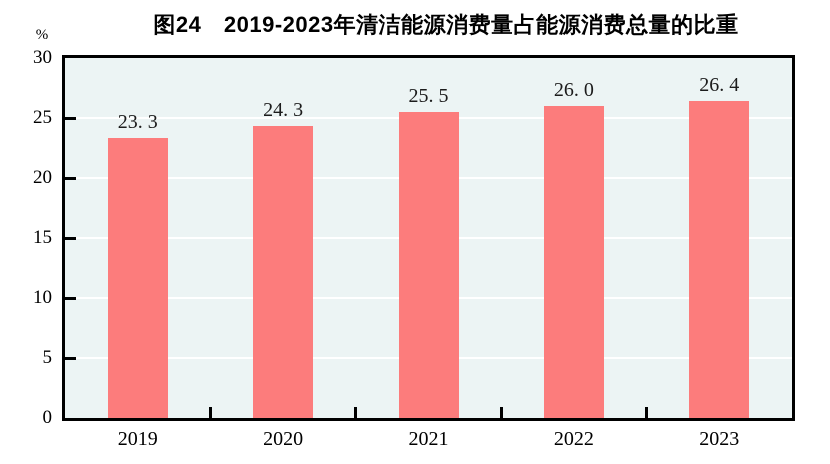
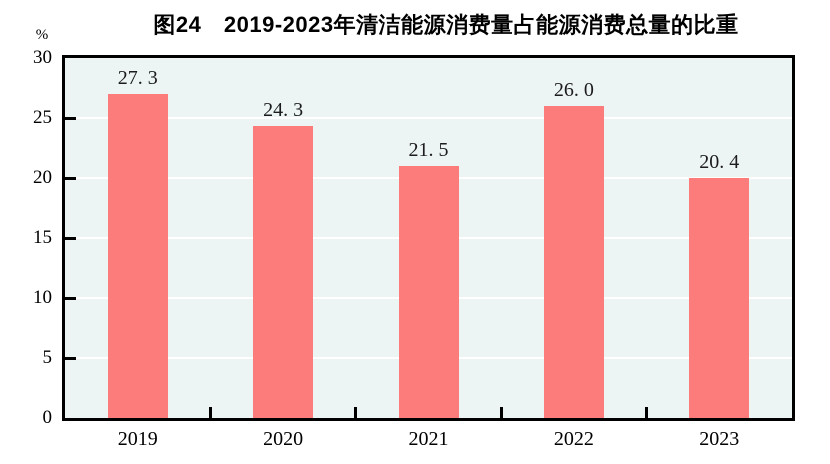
2019: 23 -> 27
2021: 25 -> 21
2023: 26 -> 20
